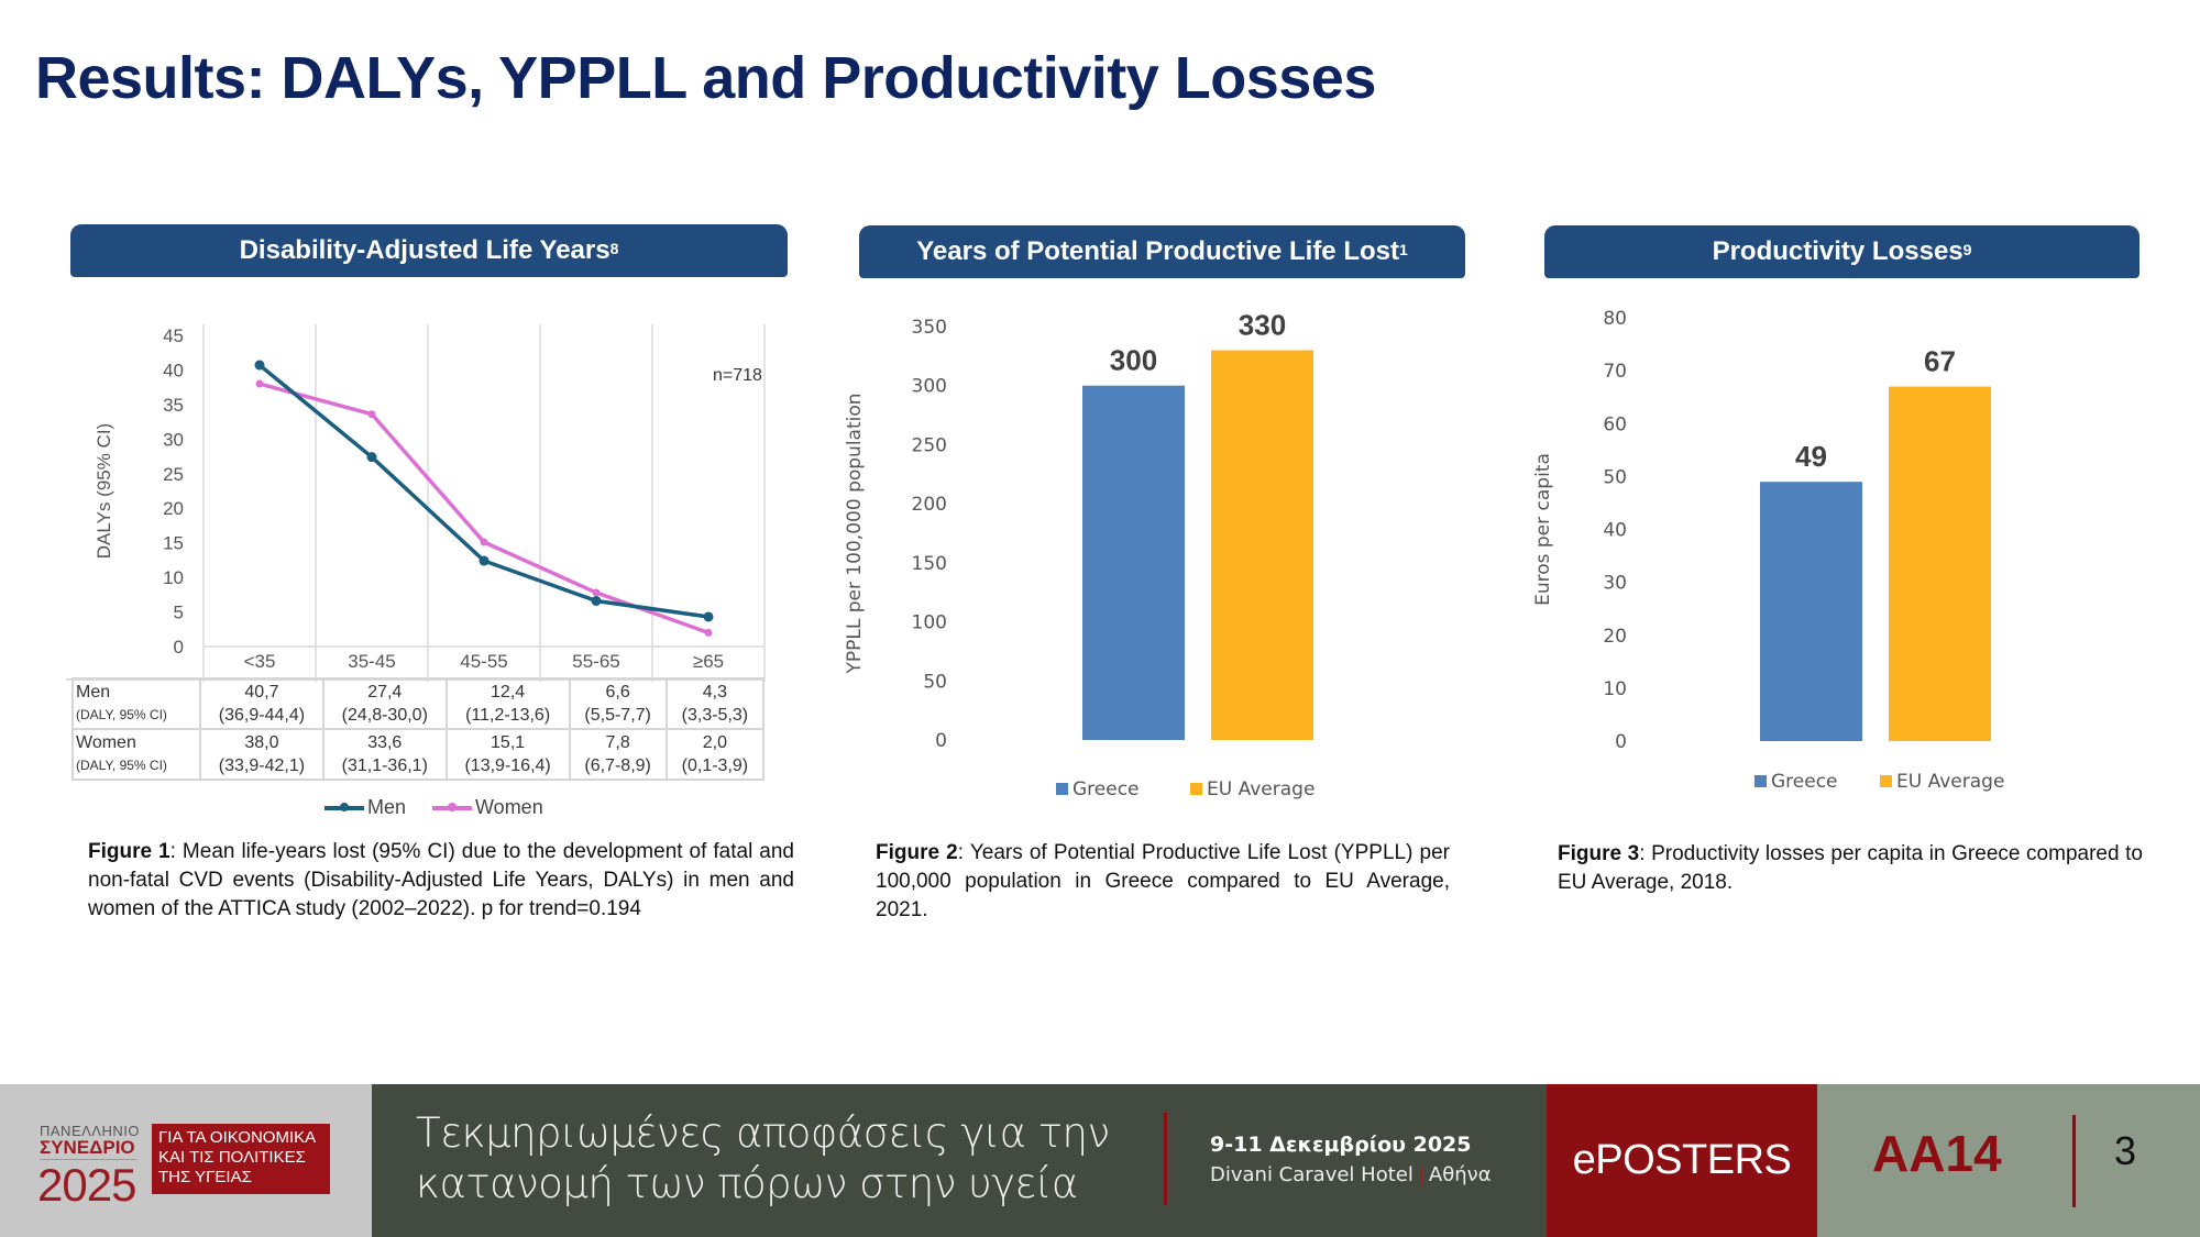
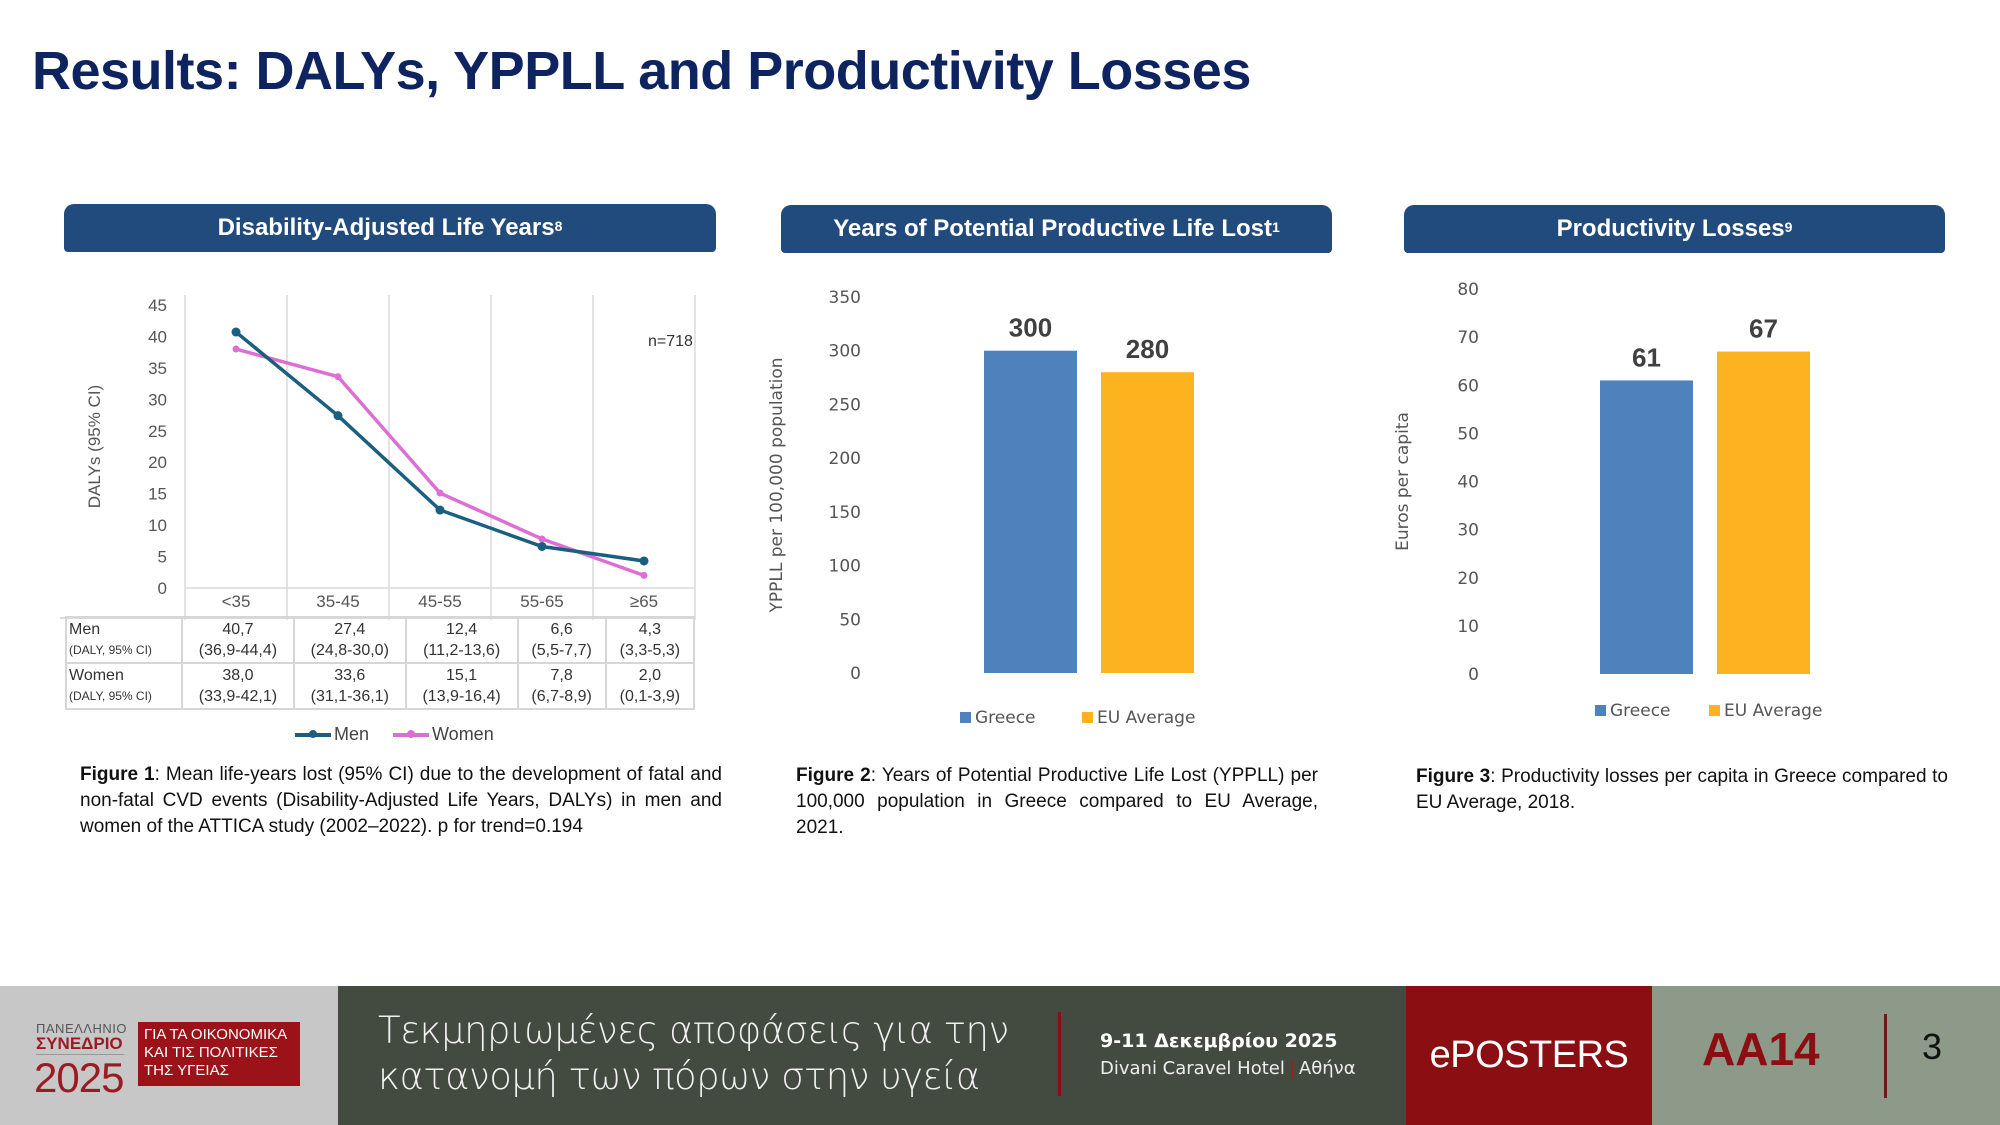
Years of Potential Productive Life Lost/EU Average: 330 -> 280
Productivity Losses/Greece: 49 -> 61
